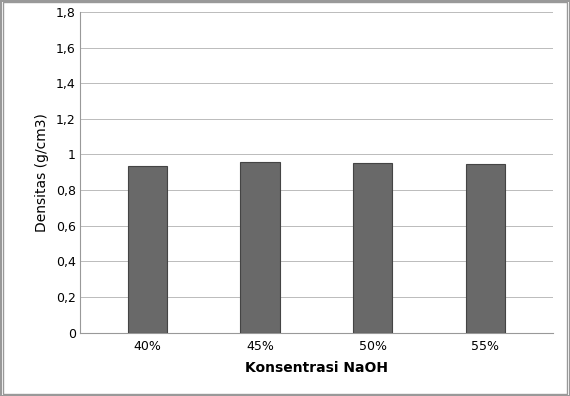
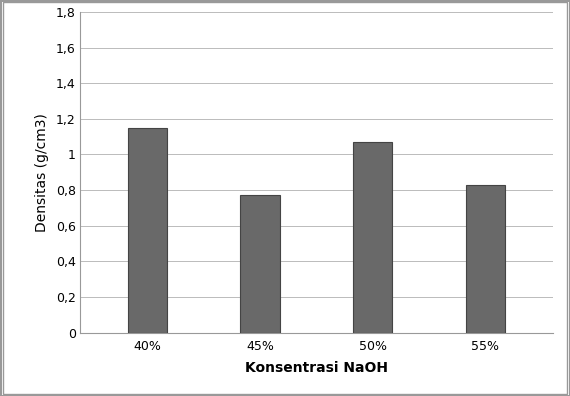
40%: 0,94 -> 1,15
45%: 0,95 -> 0,77
50%: 0,95 -> 1,07
55%: 0,94 -> 0,83
